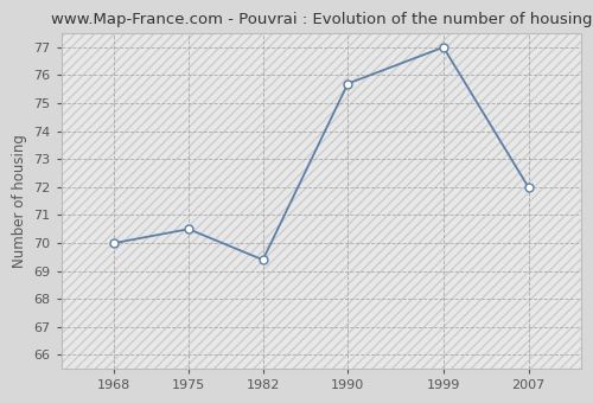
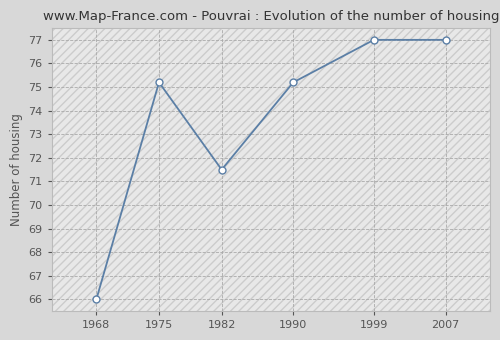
1968: 70.0 -> 66.0
1975: 70.5 -> 75.2
1982: 69.4 -> 71.5
1990: 75.7 -> 75.2
2007: 72.0 -> 77.0
